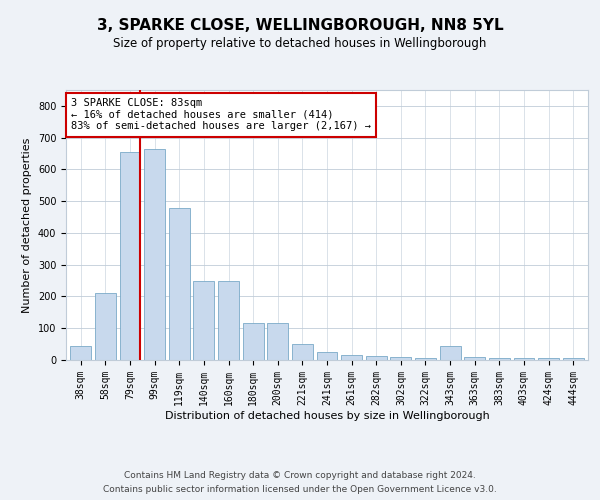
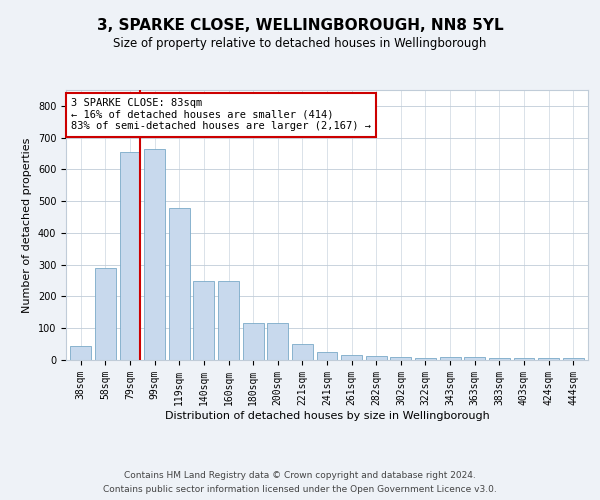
58sqm: 210 -> 290
343sqm: 45 -> 8
